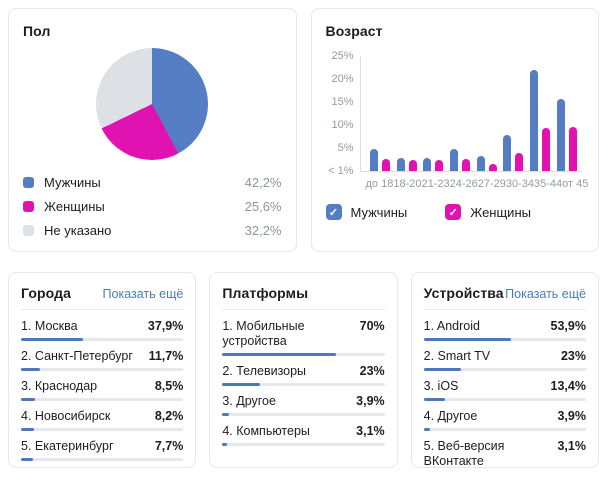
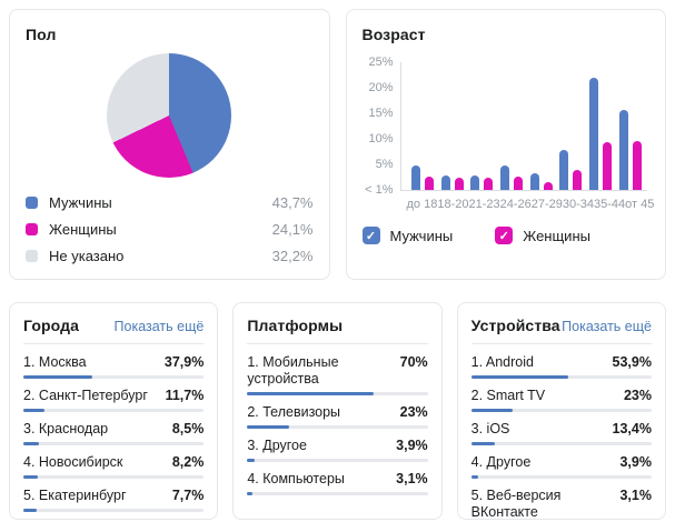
Пол/Мужчины: 42,2% -> 43,7%
Пол/Женщины: 25,6% -> 24,1%
